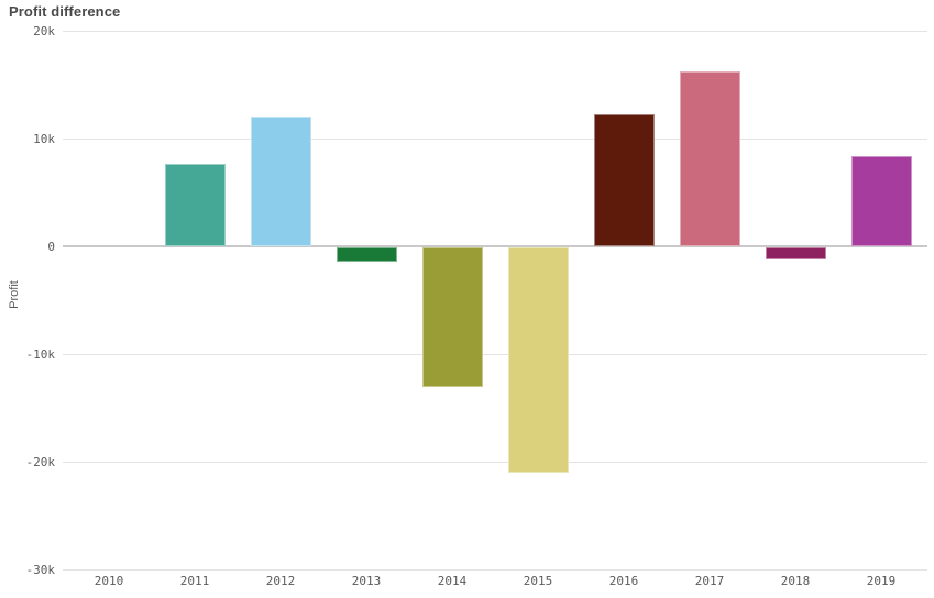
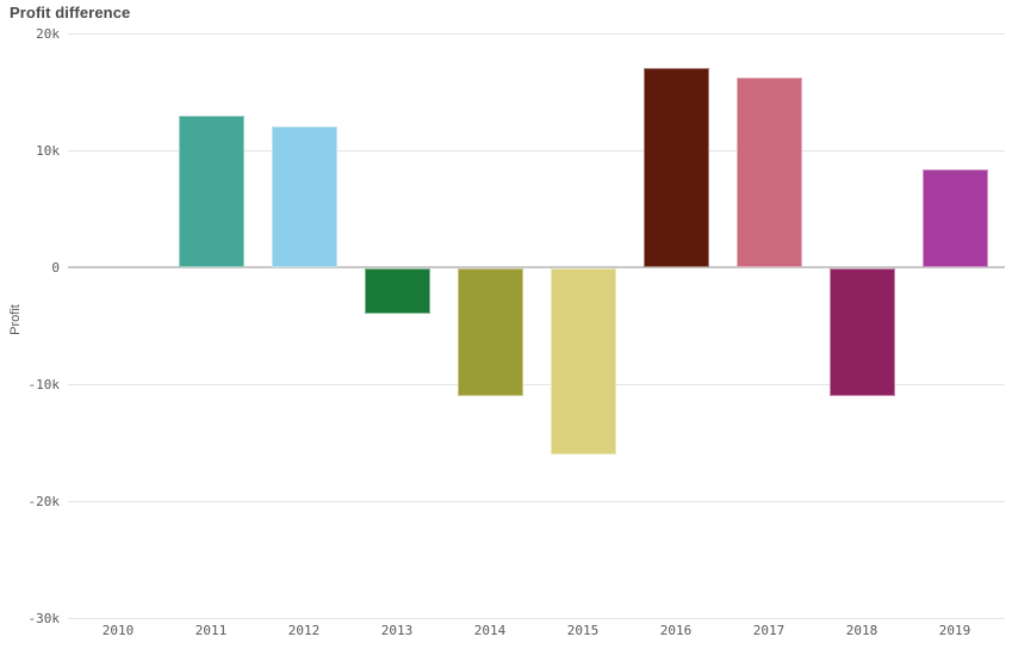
2011: 8k -> 13k
2013: -1k -> -4k
2014: -13k -> -11k
2015: -21k -> -16k
2016: 12k -> 17k
2018: -1k -> -11k
